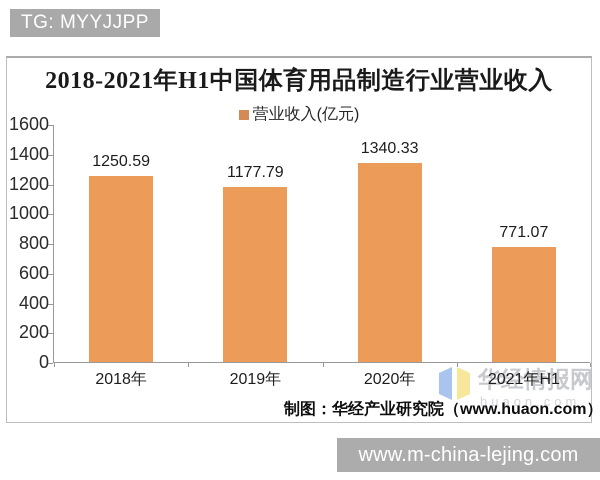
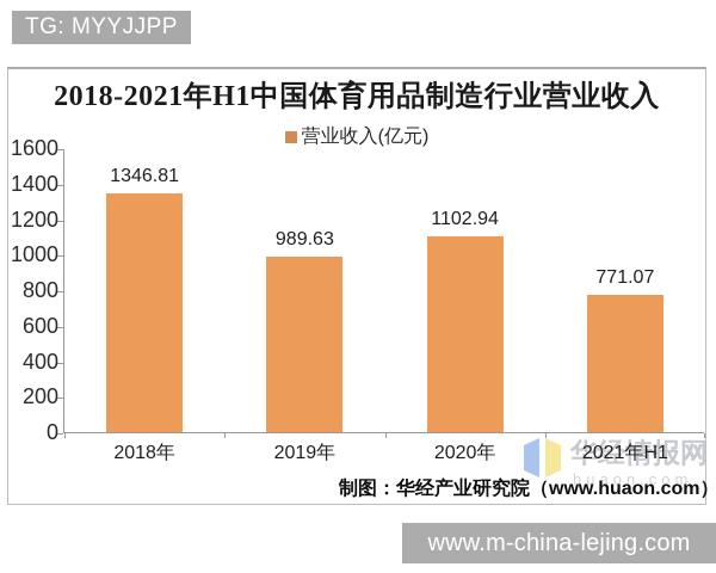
2018年: 1250.59 -> 1346.81
2019年: 1177.79 -> 989.63
2020年: 1340.33 -> 1102.94
